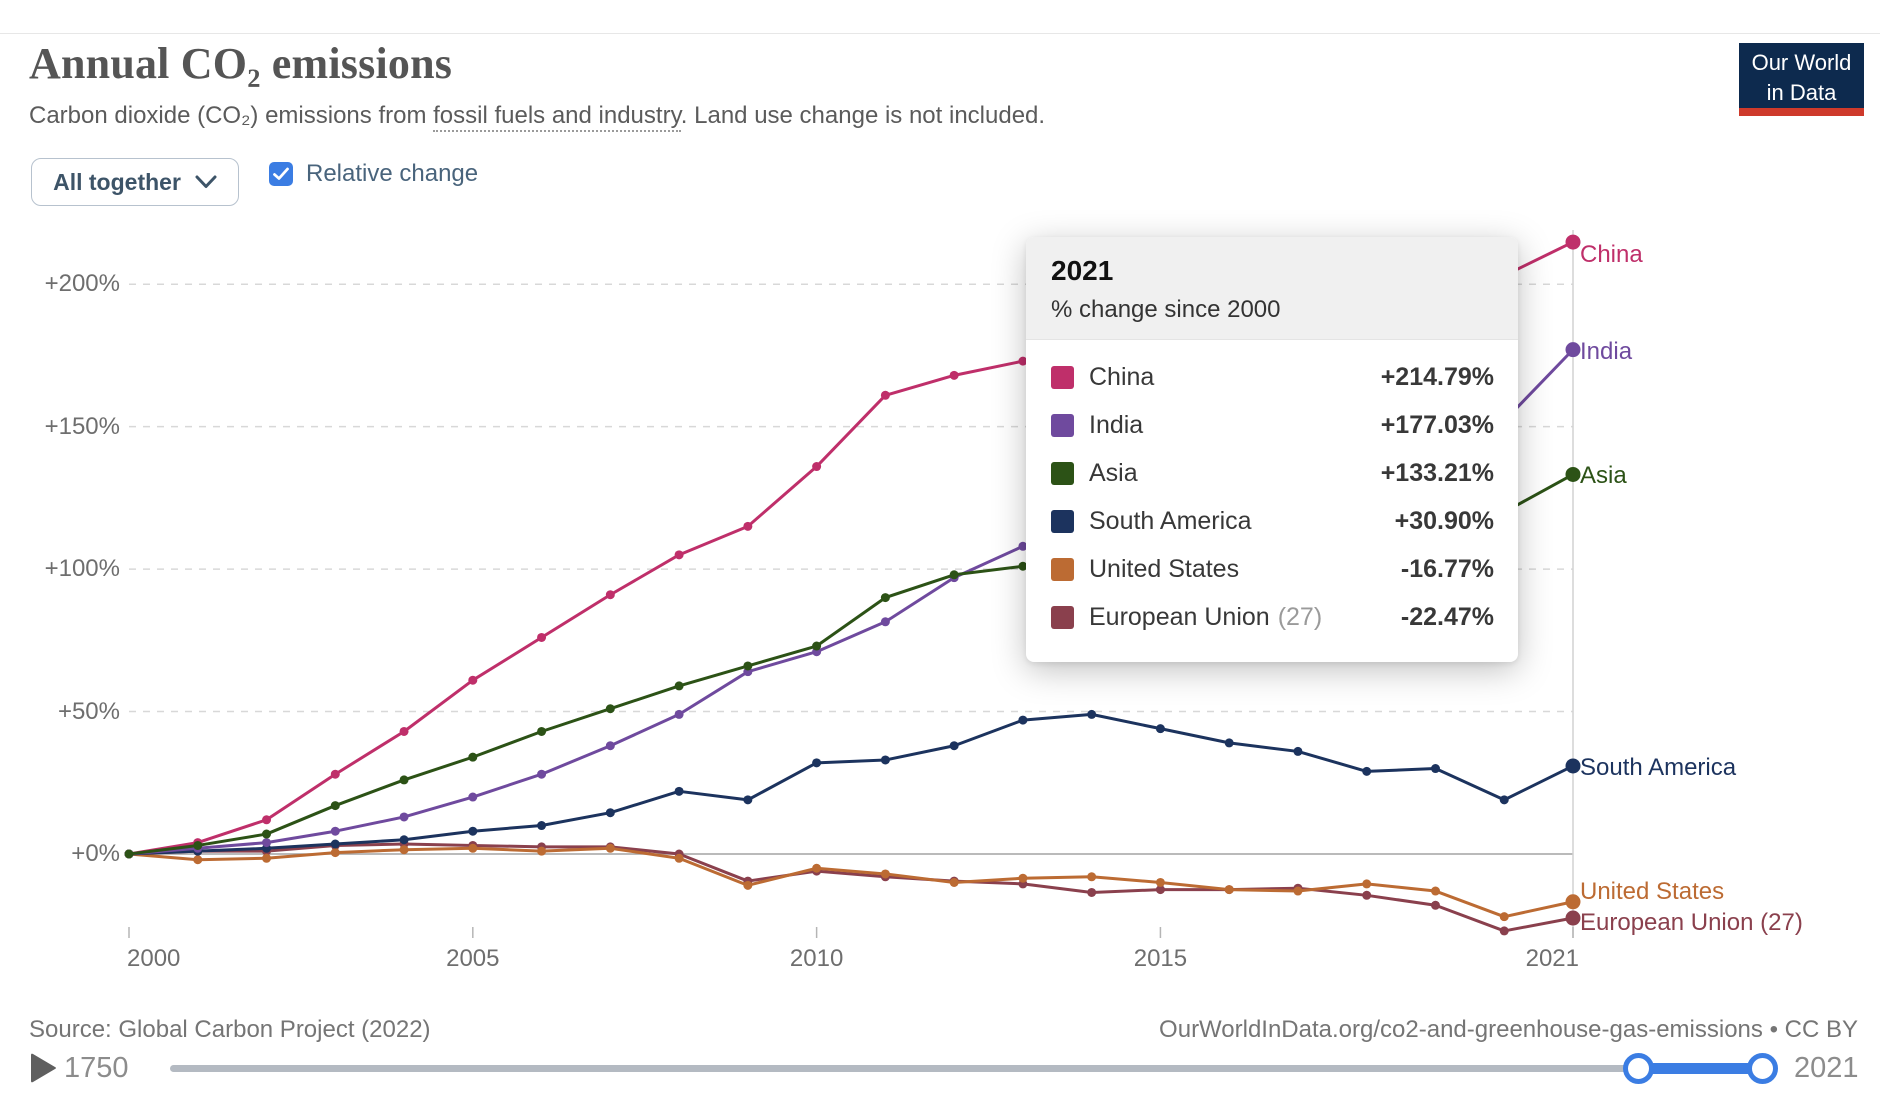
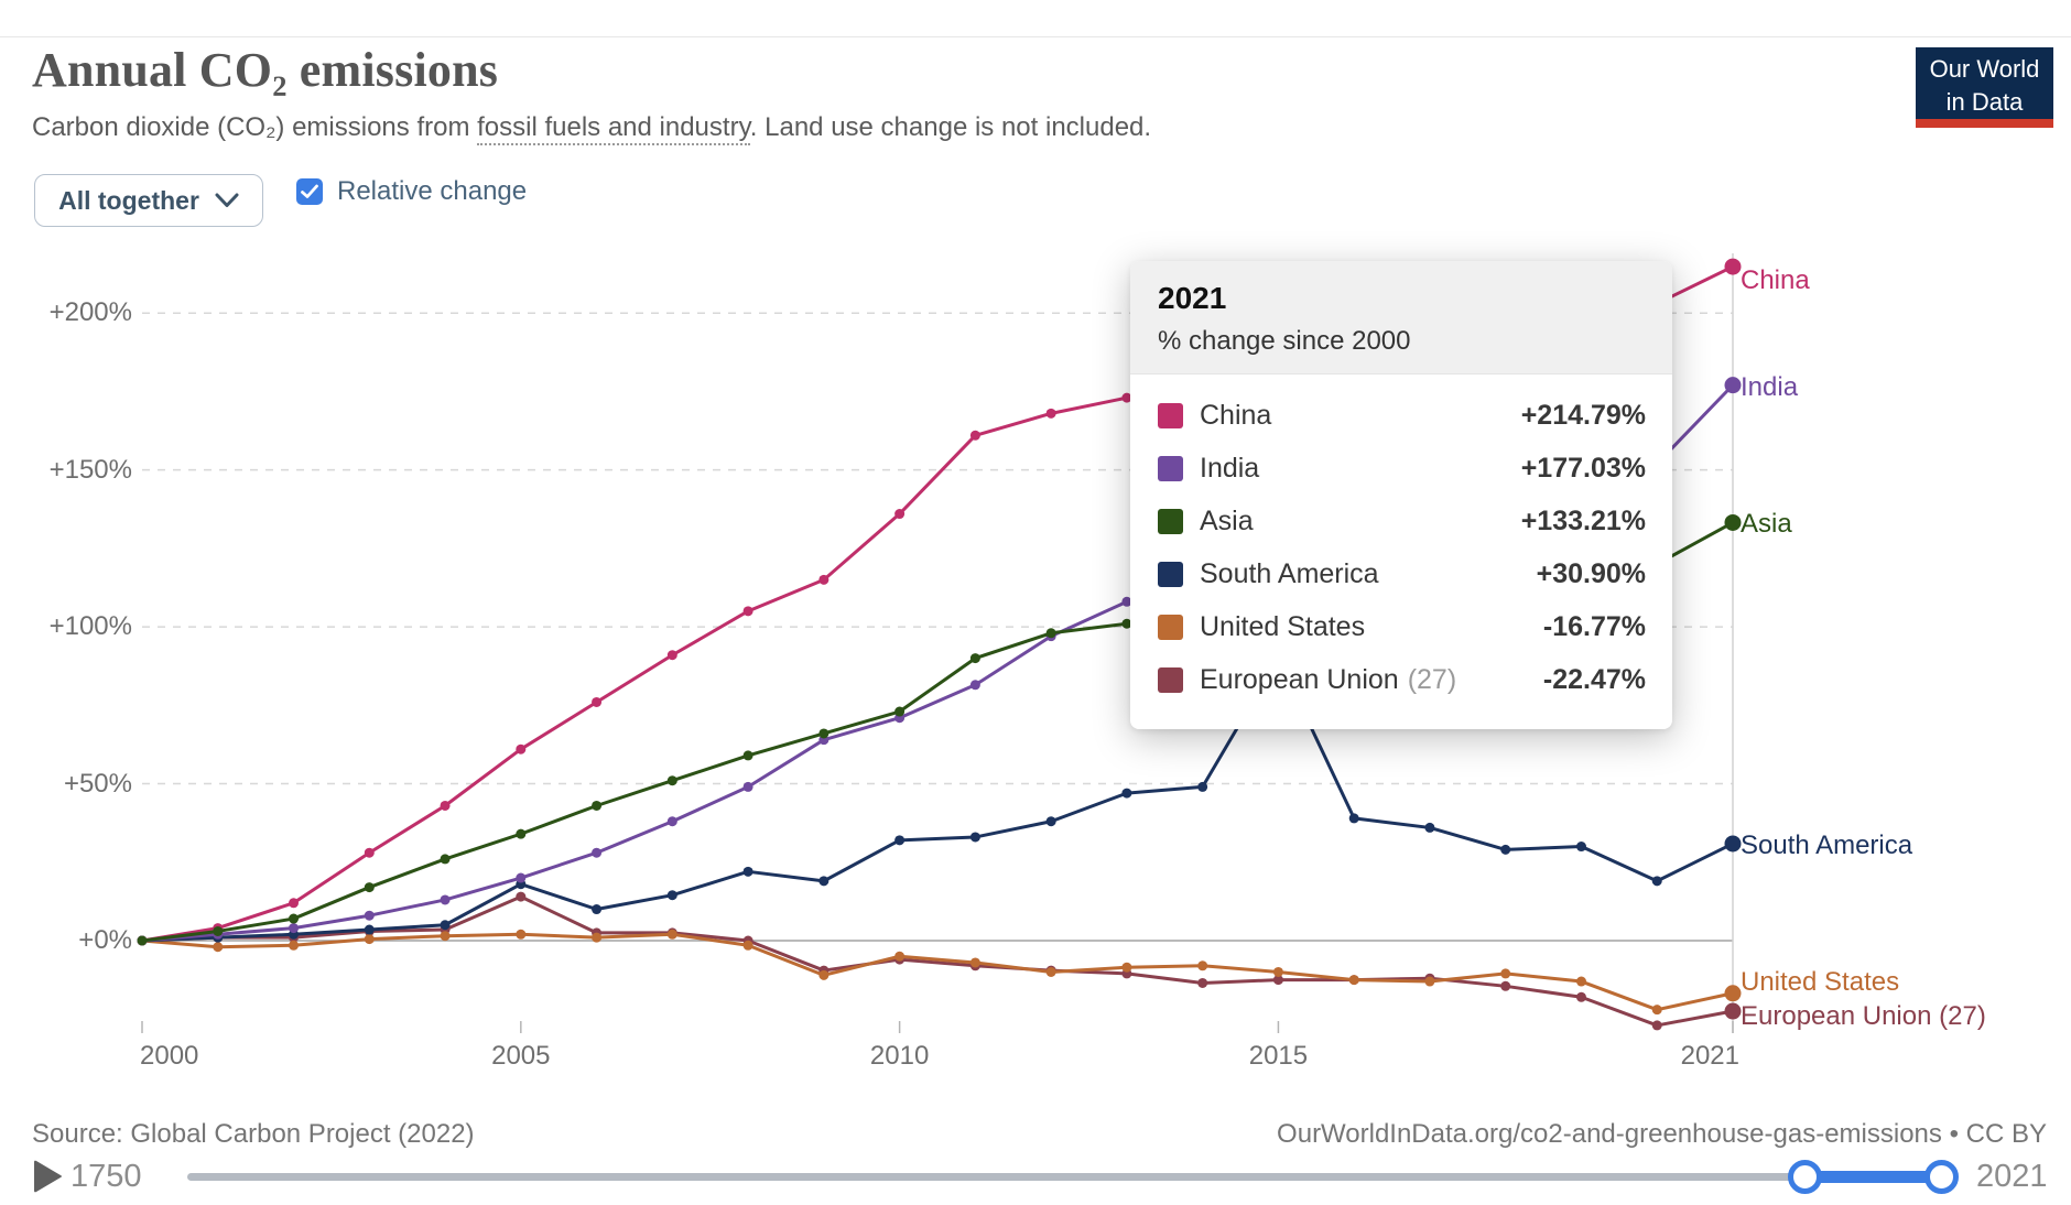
European Union (27)/2005: 3% -> 14%
South America/2005: 8% -> 18%
South America/2015: 44% -> 90%
India/2015: 128% -> 140%
